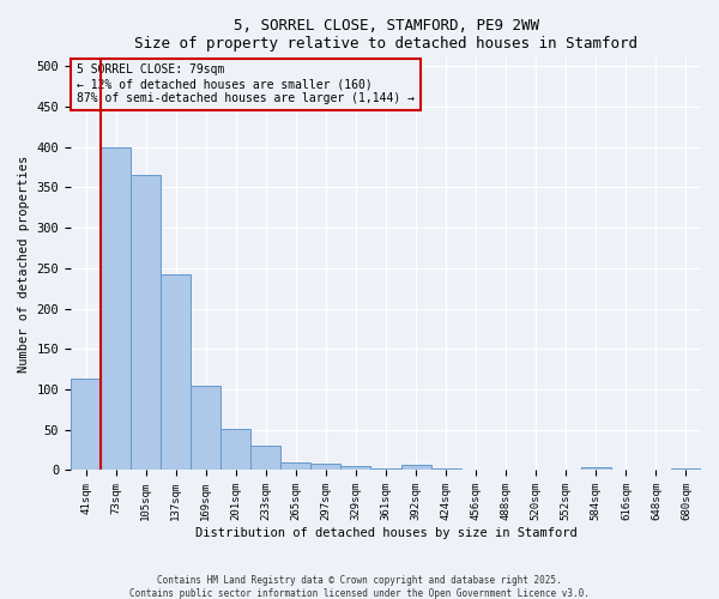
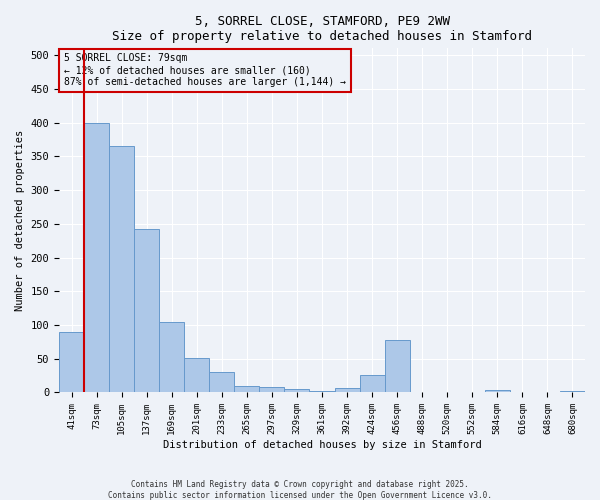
41sqm: 113 -> 90
424sqm: 2 -> 26
456sqm: 1 -> 78
